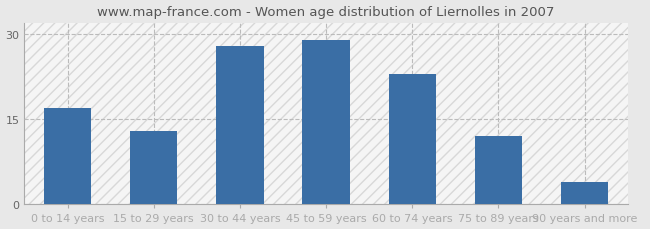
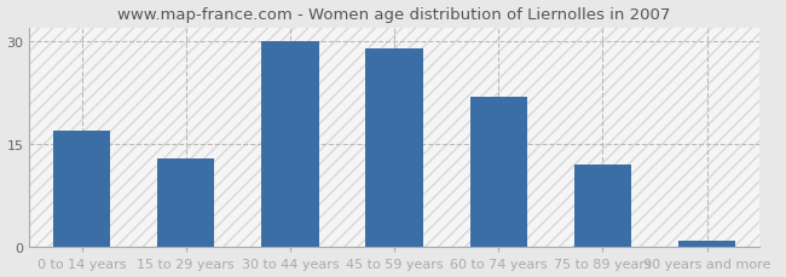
30 to 44 years: 28 -> 30
60 to 74 years: 23 -> 22
90 years and more: 4 -> 1
